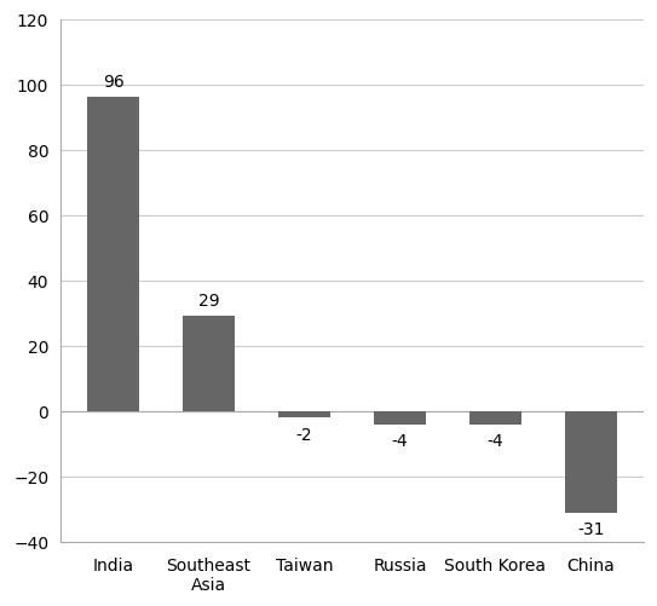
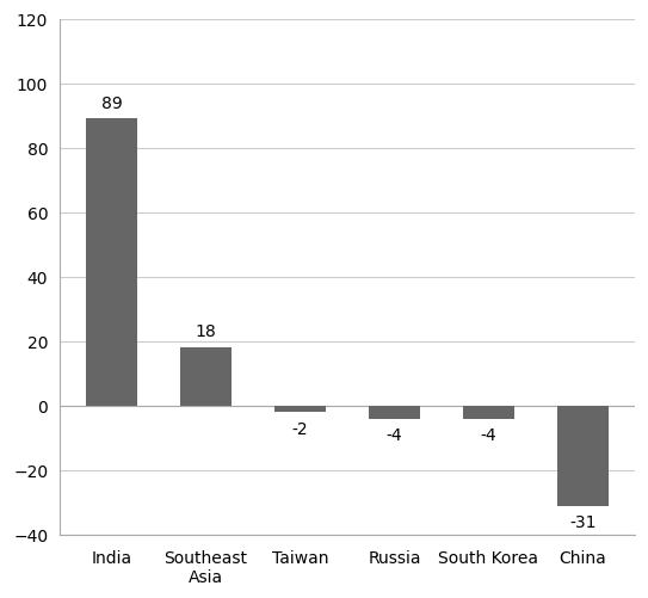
India: 96 -> 89
Southeast Asia: 29 -> 18
